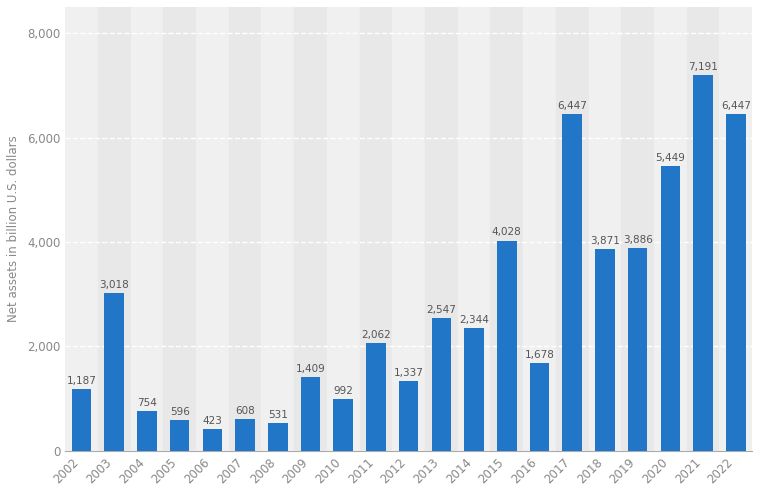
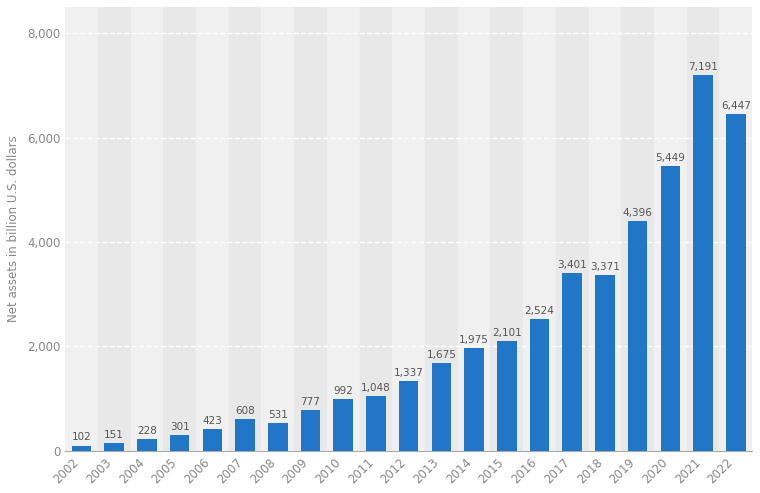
2002: 1,187 -> 102
2003: 3,018 -> 151
2004: 754 -> 228
2005: 596 -> 301
2009: 1,409 -> 777
2011: 2,062 -> 1,048
2013: 2,547 -> 1,675
2014: 2,344 -> 1,975
2015: 4,028 -> 2,101
2016: 1,678 -> 2,524
2017: 6,447 -> 3,401
2018: 3,871 -> 3,371
2019: 3,886 -> 4,396
